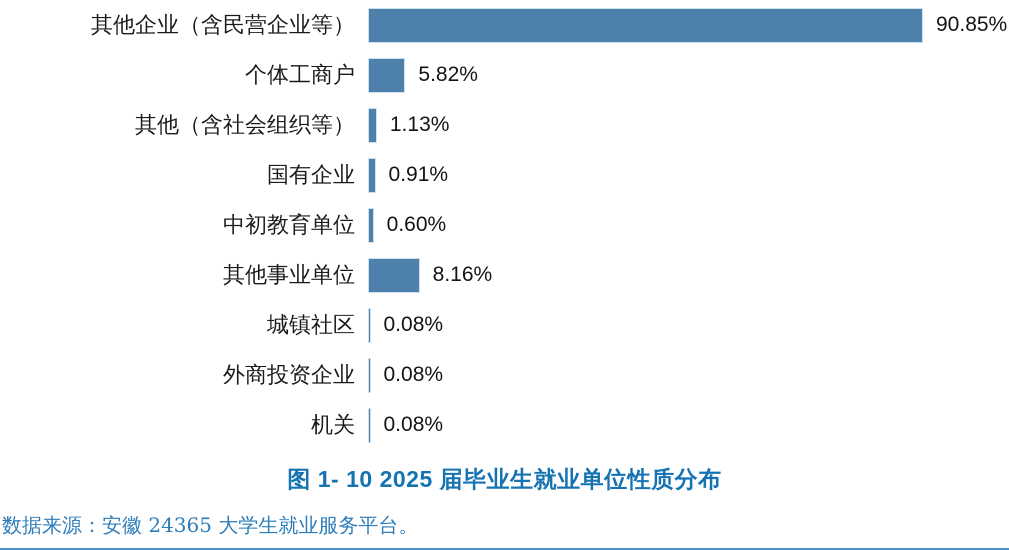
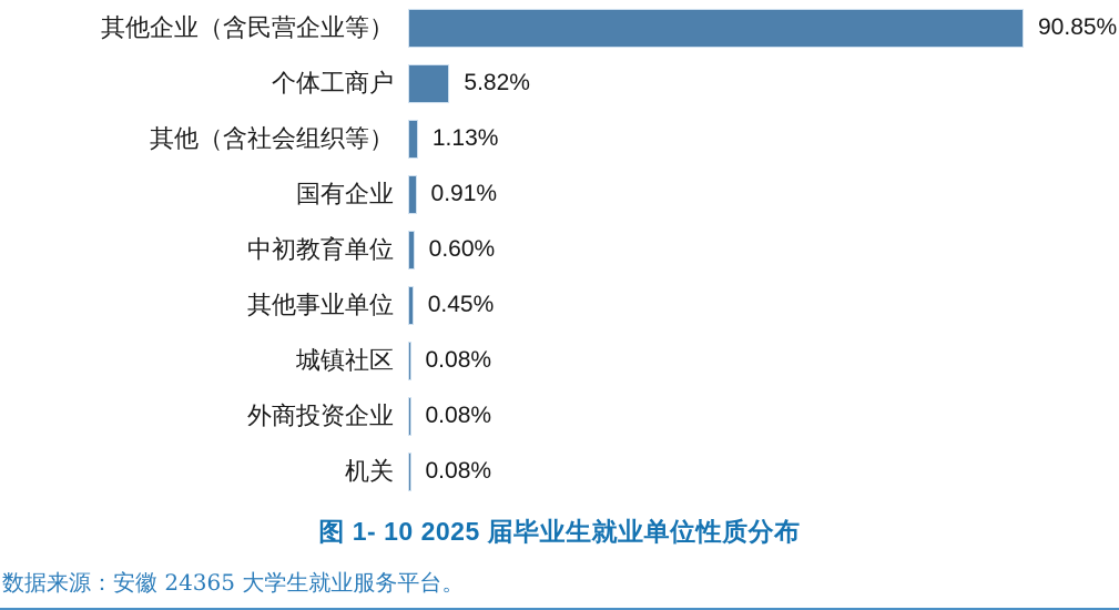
其他事业单位: 8.16% -> 0.45%
